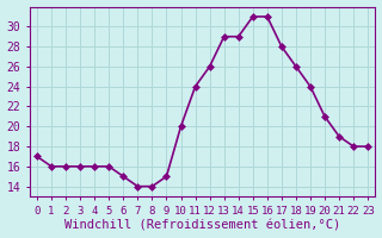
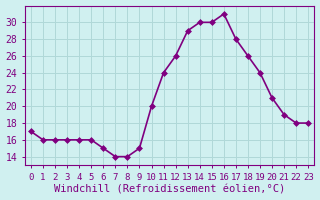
14: 29 -> 30
15: 31 -> 30
